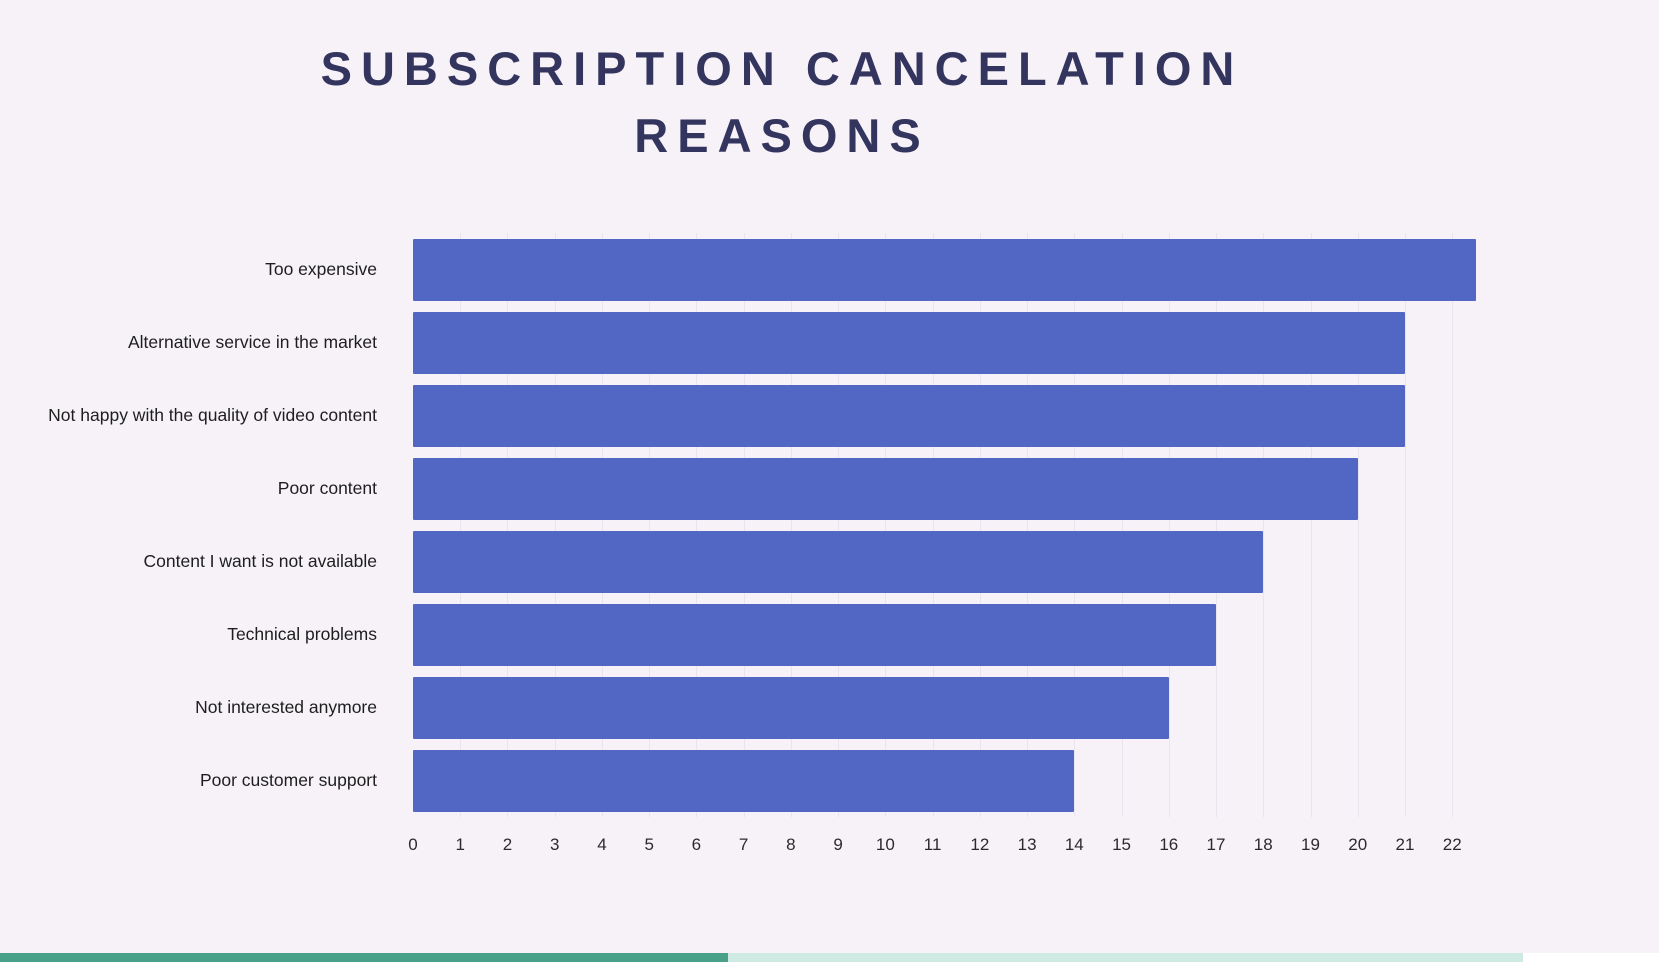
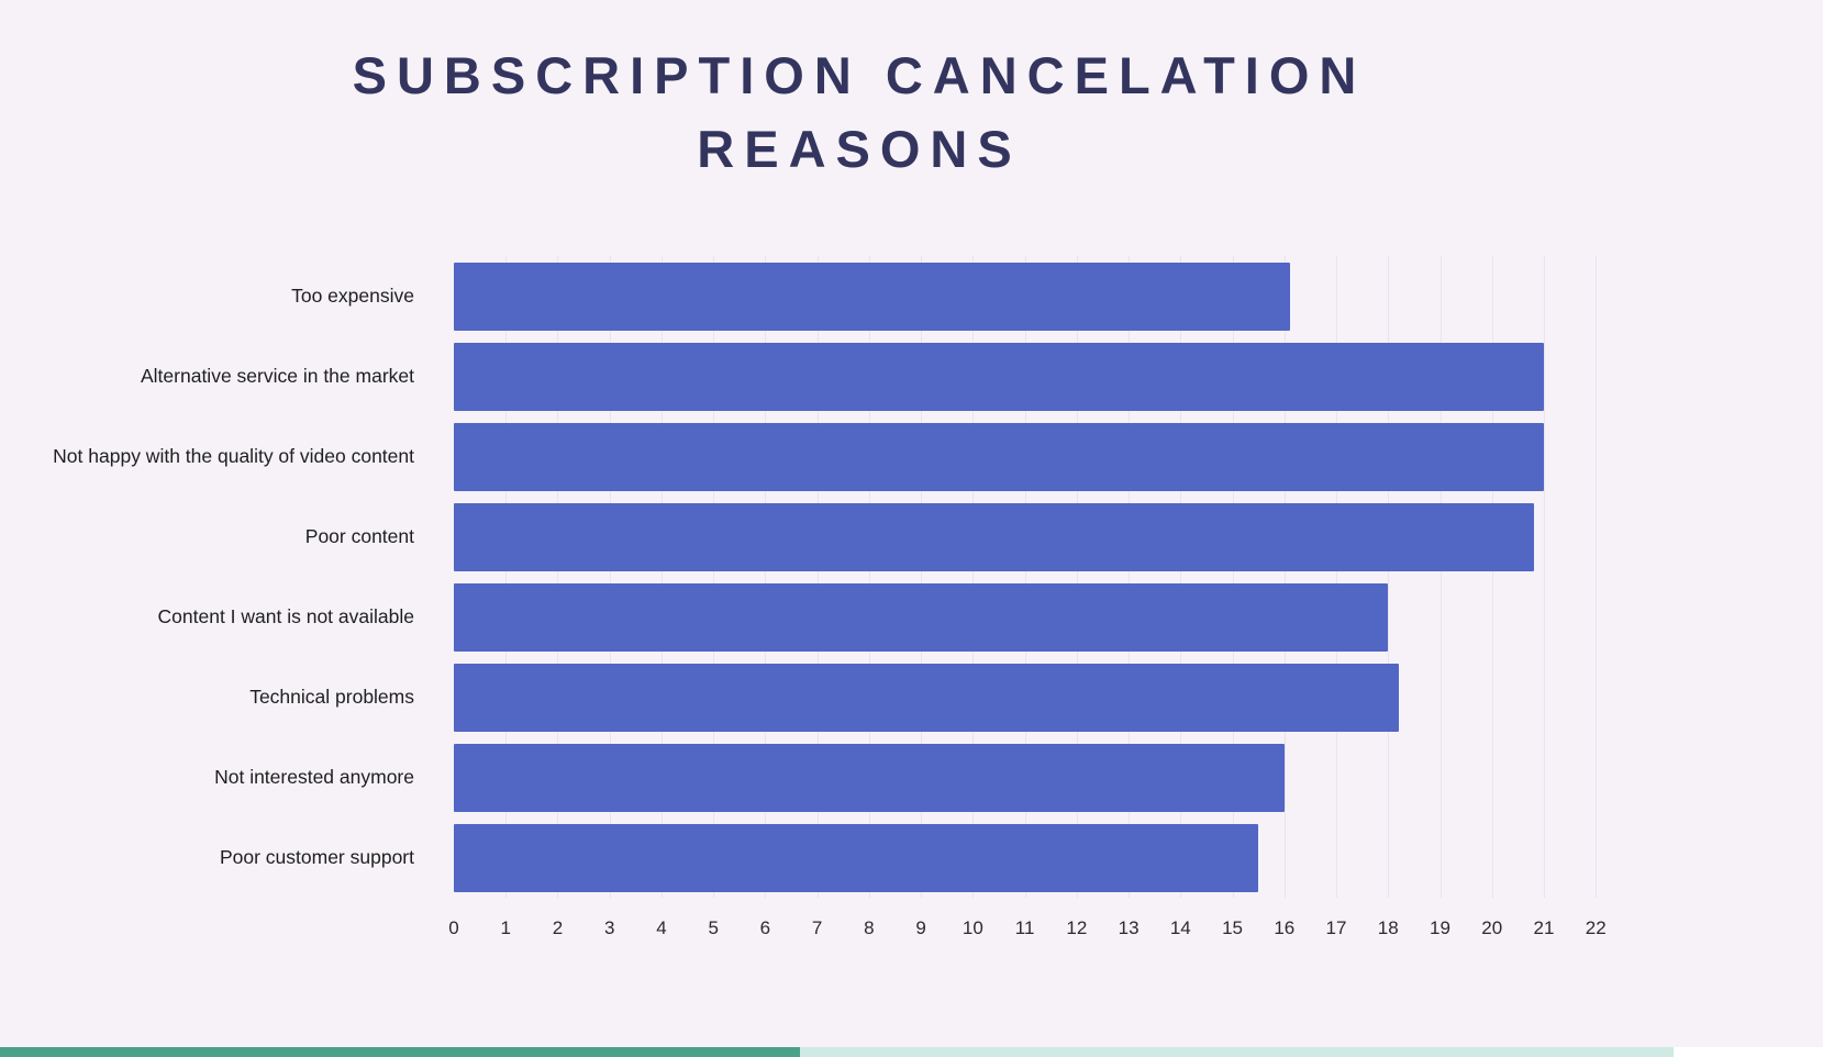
Too expensive: 22.5 -> 16.1
Poor content: 20.0 -> 20.8
Technical problems: 17.0 -> 18.2
Poor customer support: 14.0 -> 15.5
